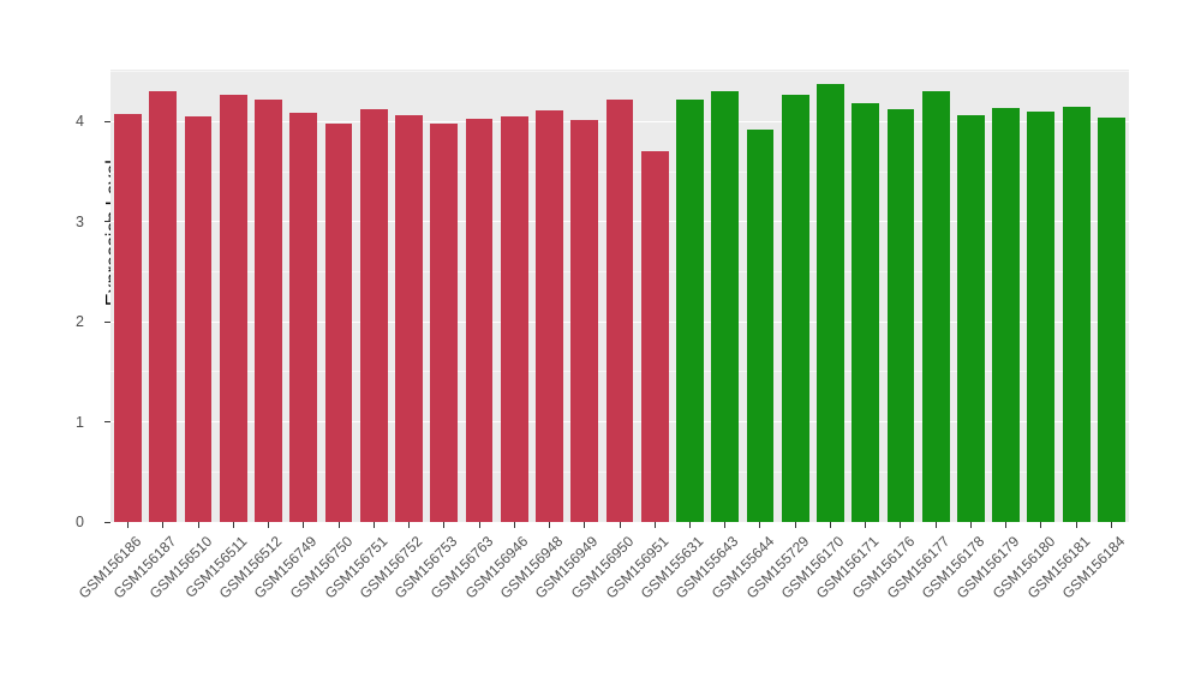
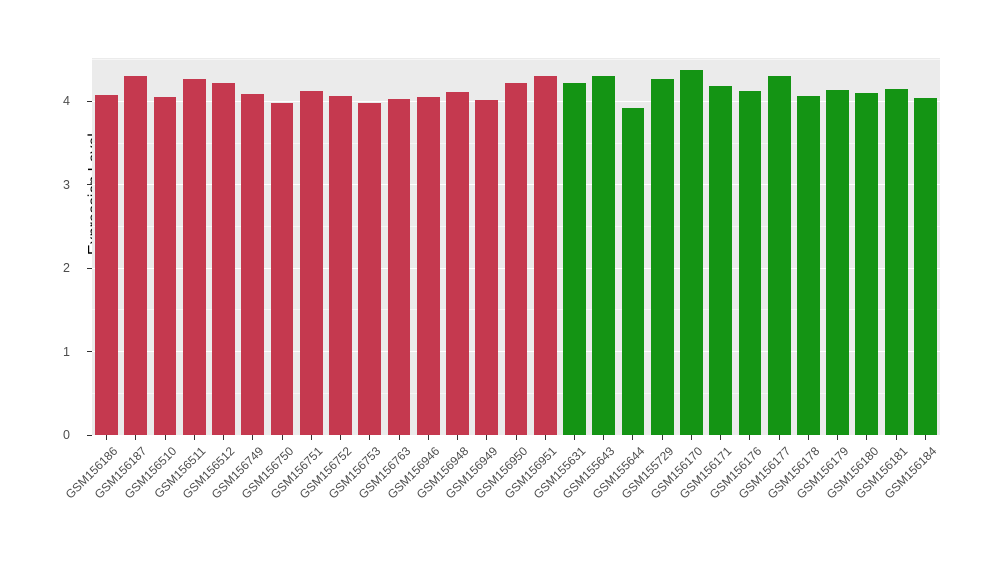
GSM156951: 3.7 -> 4.3
